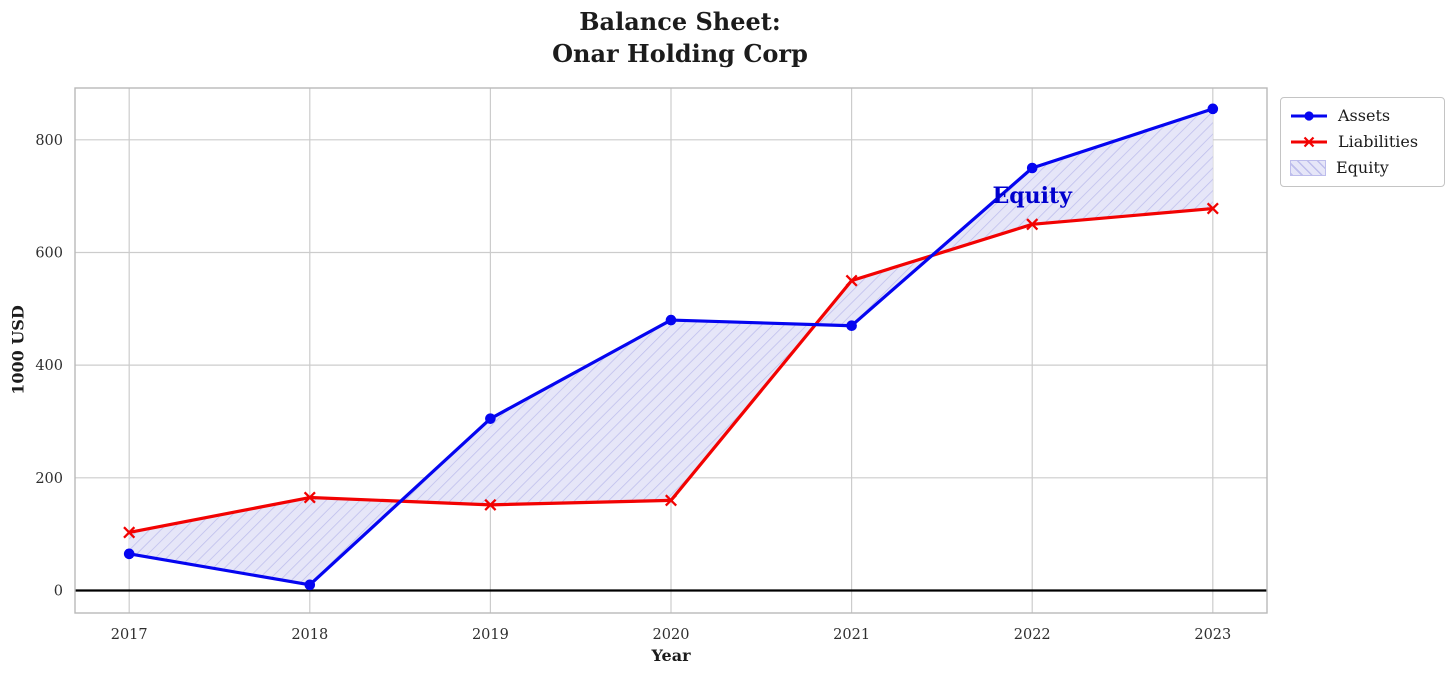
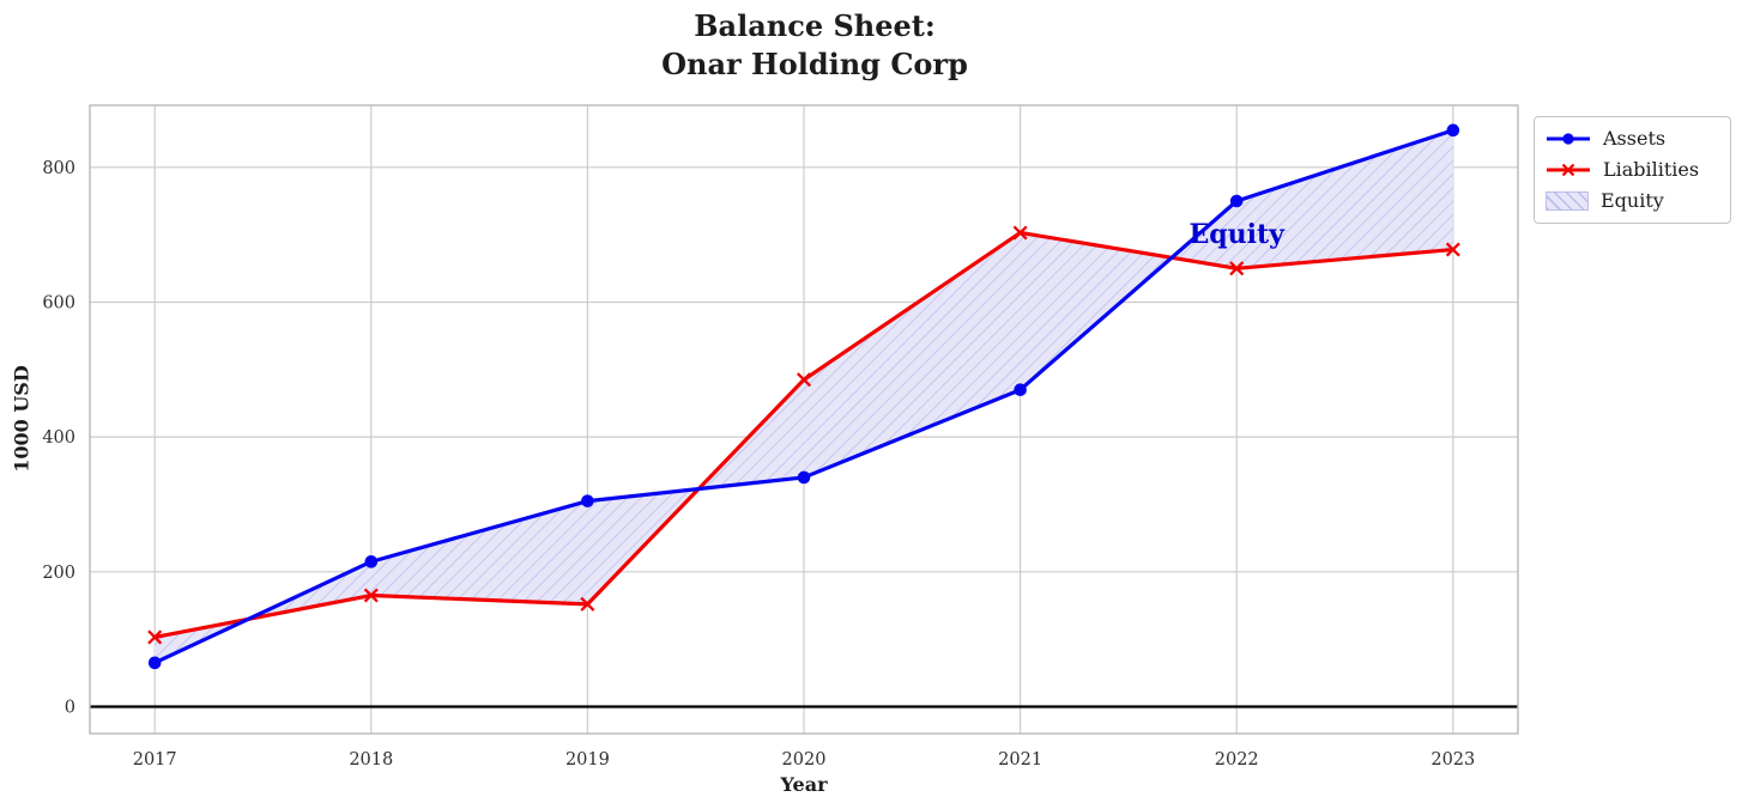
Assets/2018: 10 -> 220
Assets/2020: 480 -> 340
Liabilities/2020: 160 -> 480
Liabilities/2021: 550 -> 700
